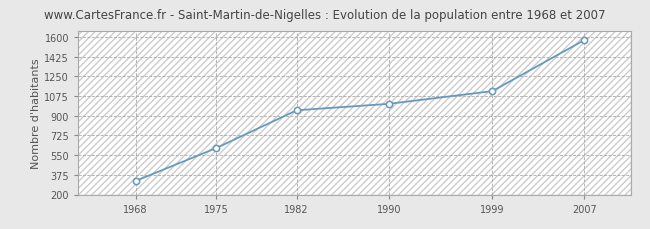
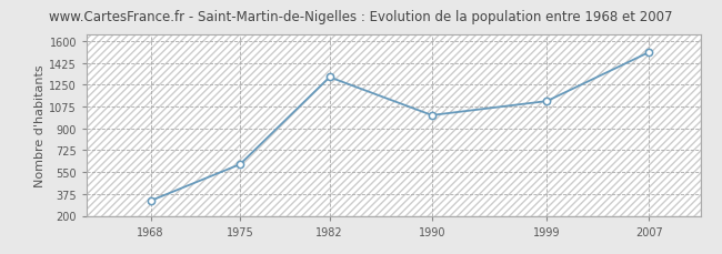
1982: 950 -> 1310
2007: 1570 -> 1510
